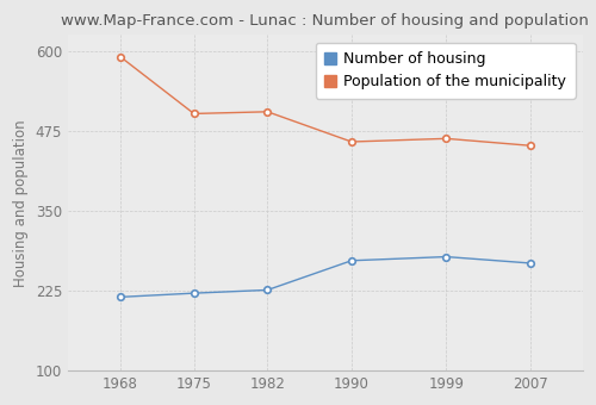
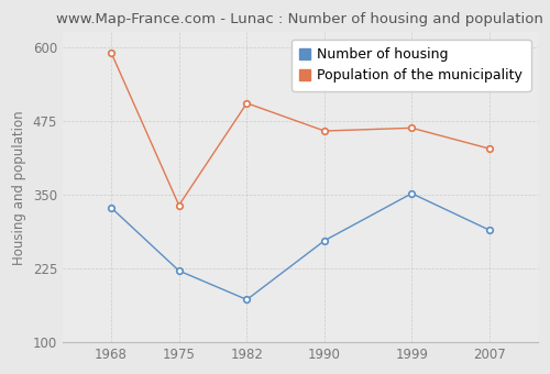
Number of housing/1968: 215 -> 328
Population of the municipality/1975: 502 -> 332
Number of housing/1982: 226 -> 172
Number of housing/1999: 278 -> 352
Number of housing/2007: 268 -> 290
Population of the municipality/2007: 452 -> 428
